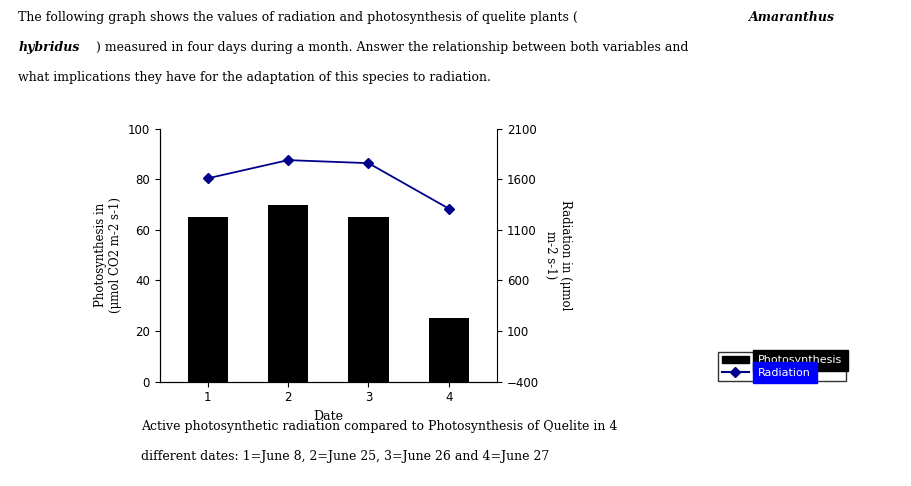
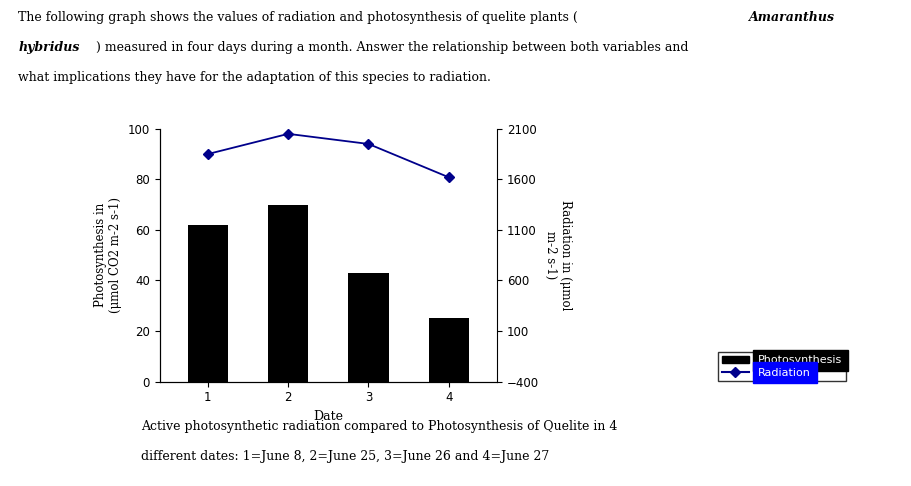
Photosynthesis/1: 65 -> 62
Radiation/1: 1610 -> 1850
Radiation/2: 1790 -> 2050
Photosynthesis/3: 65 -> 43
Radiation/3: 1760 -> 1950
Radiation/4: 1310 -> 1620
